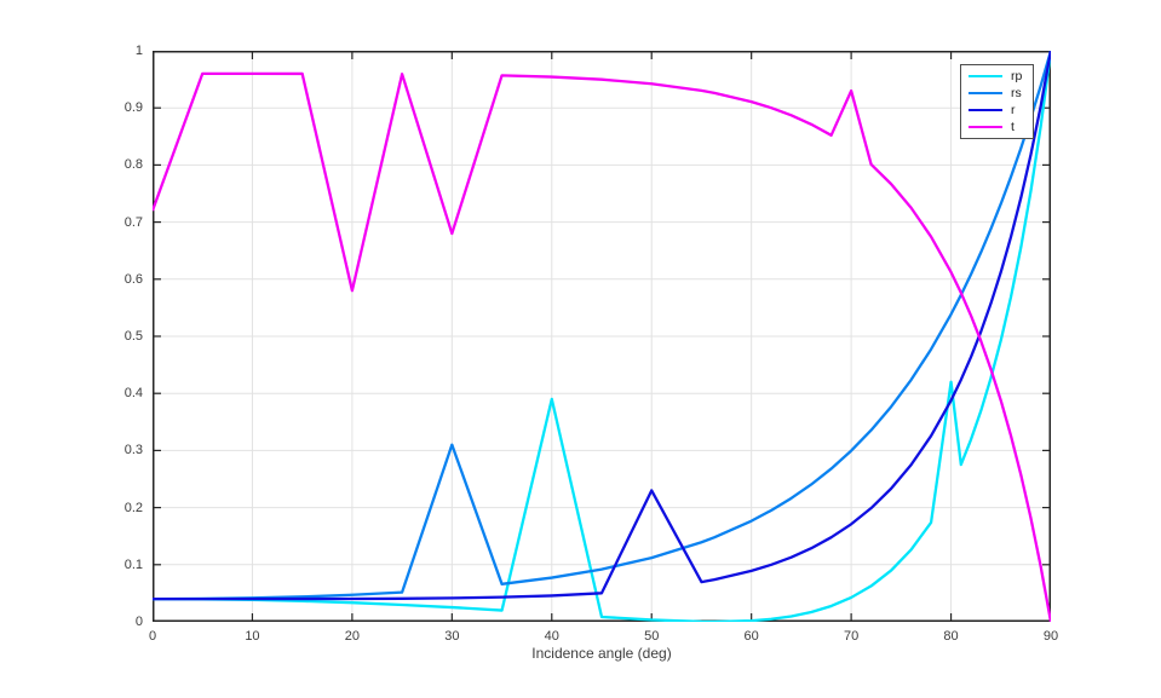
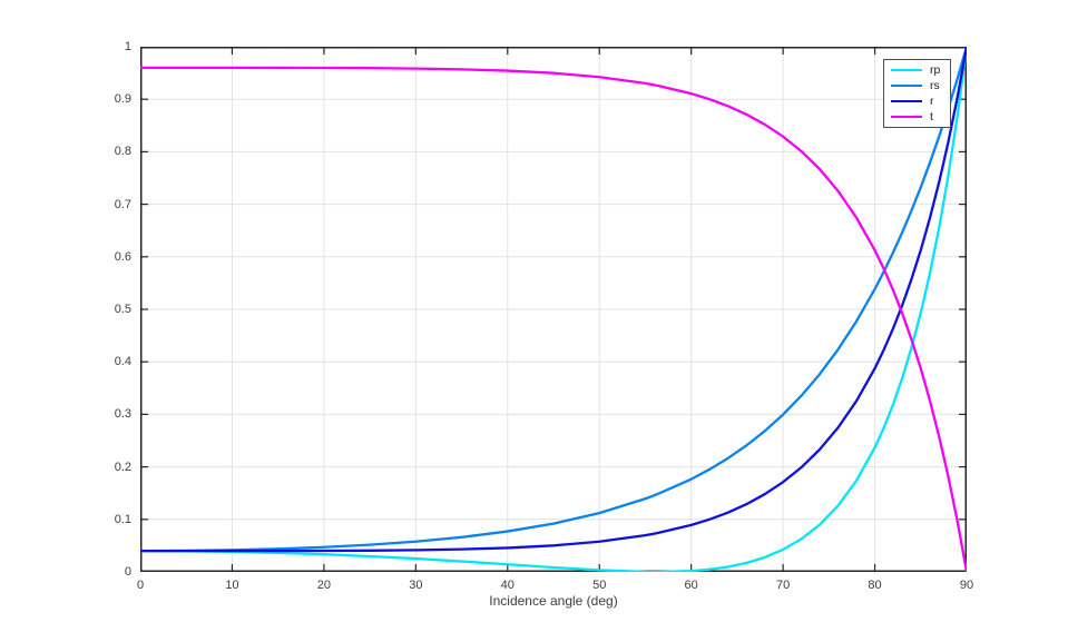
t/0: 0.72 -> 0.96
t/20: 0.58 -> 0.96
rs/30: 0.31 -> 0.06
t/30: 0.68 -> 0.96
rp/40: 0.39 -> 0.01
r/50: 0.23 -> 0.06
t/70: 0.93 -> 0.83
rp/80: 0.42 -> 0.24
